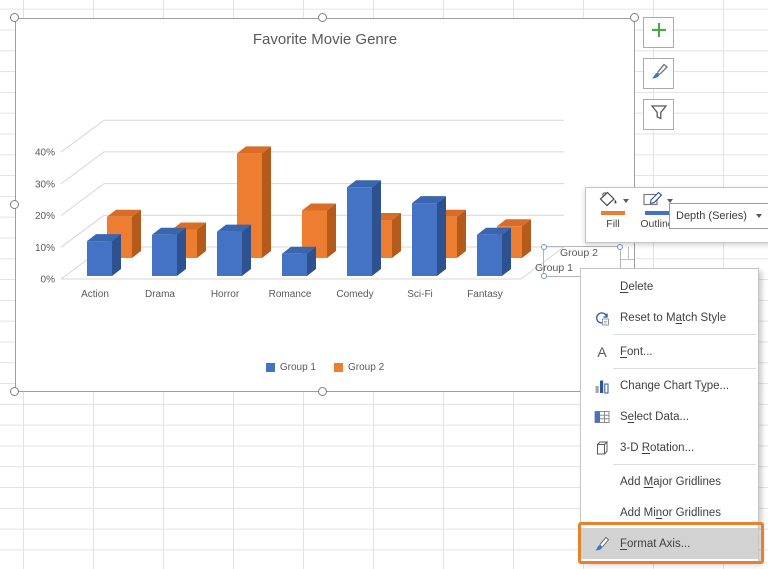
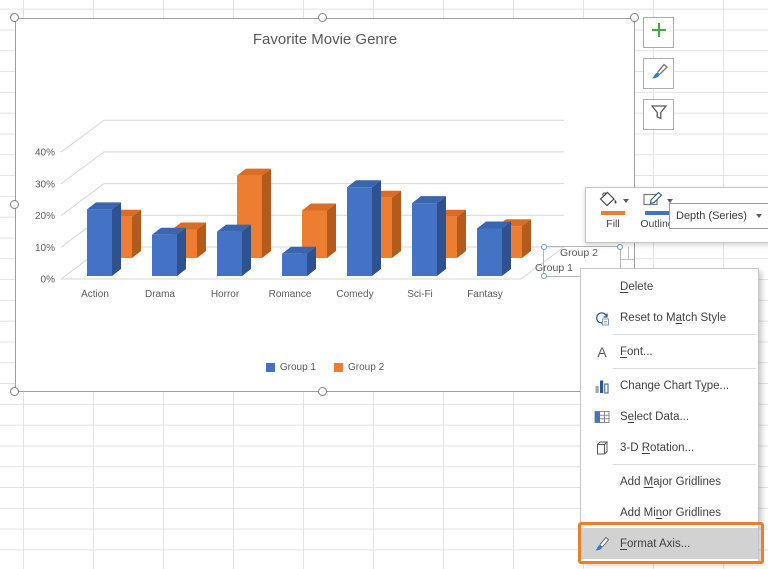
Group 1/Action: 11% -> 21%
Group 2/Horror: 33% -> 26%
Group 2/Comedy: 12% -> 19%
Group 1/Fantasy: 13% -> 15%
